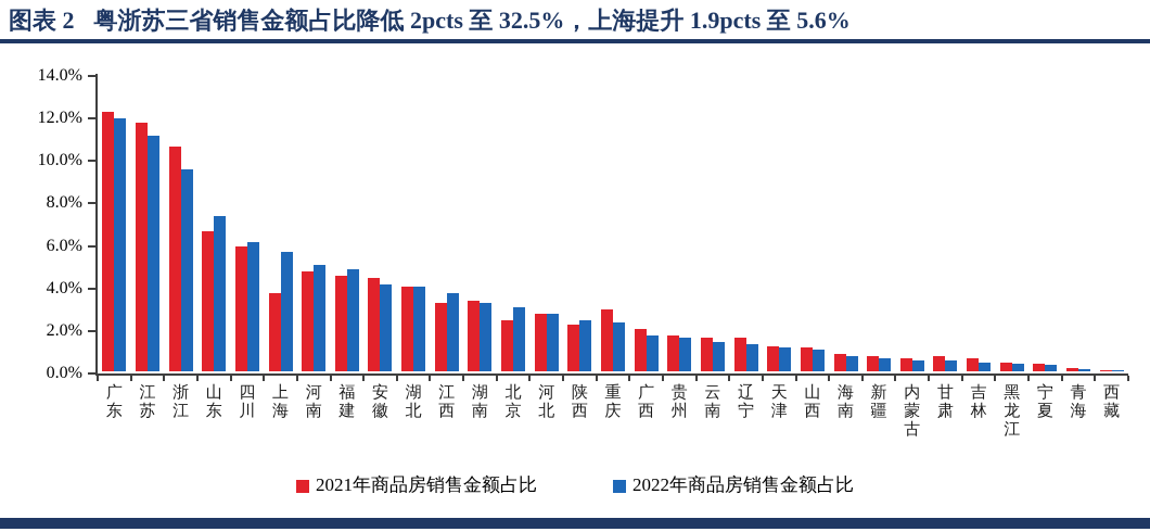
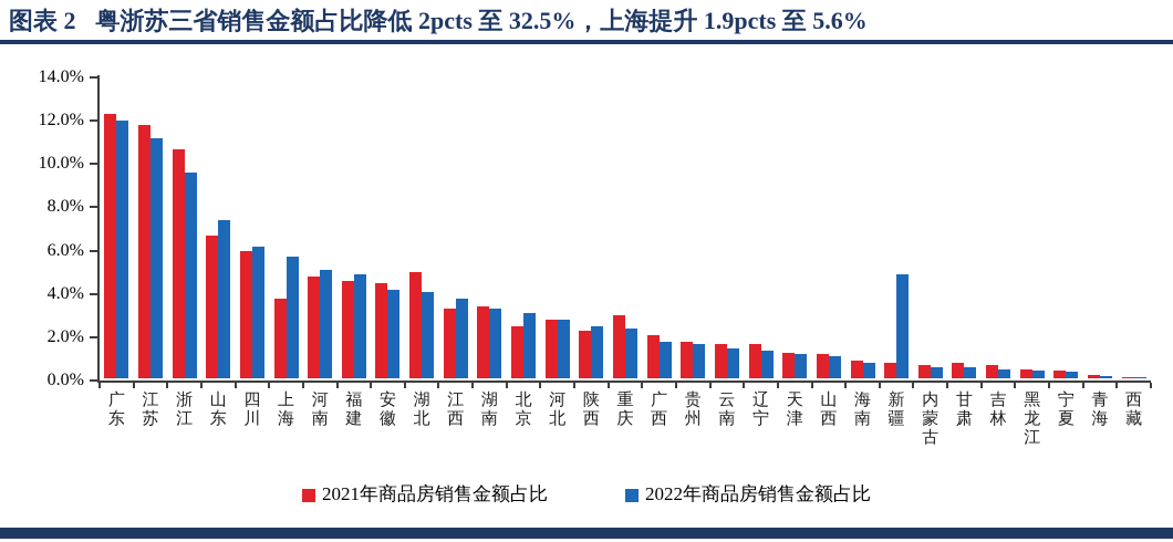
2021年商品房销售金额占比/湖北: 4.0% -> 4.9%
2022年商品房销售金额占比/新疆: 0.6% -> 4.8%
